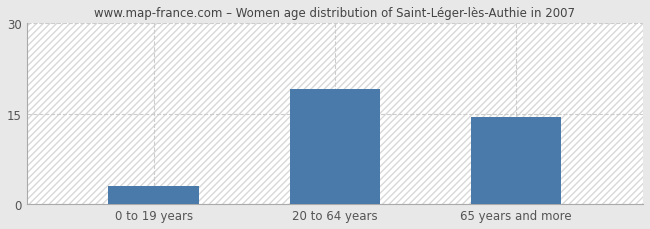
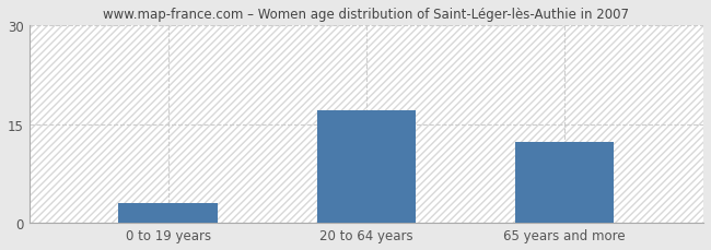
20 to 64 years: 19.0 -> 17.0
65 years and more: 14.5 -> 12.2
